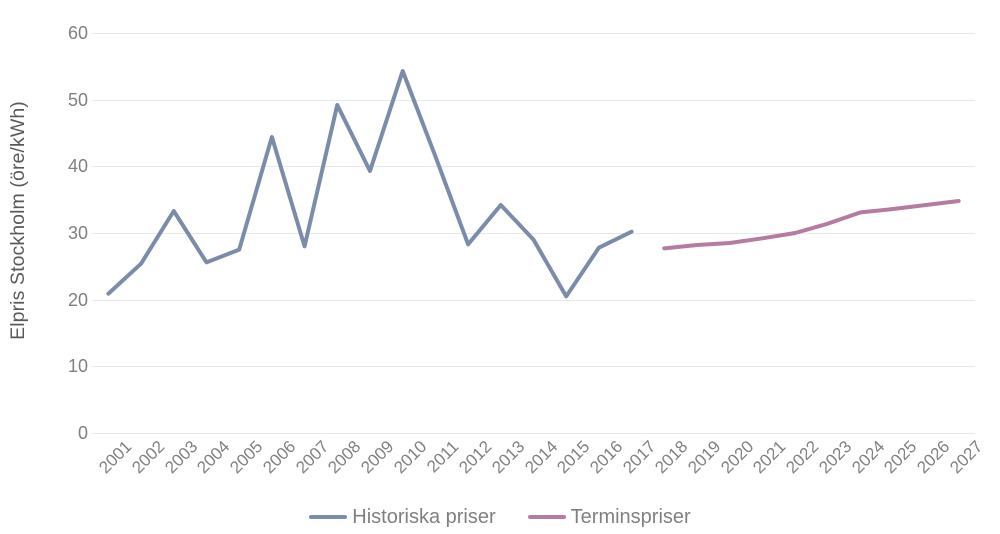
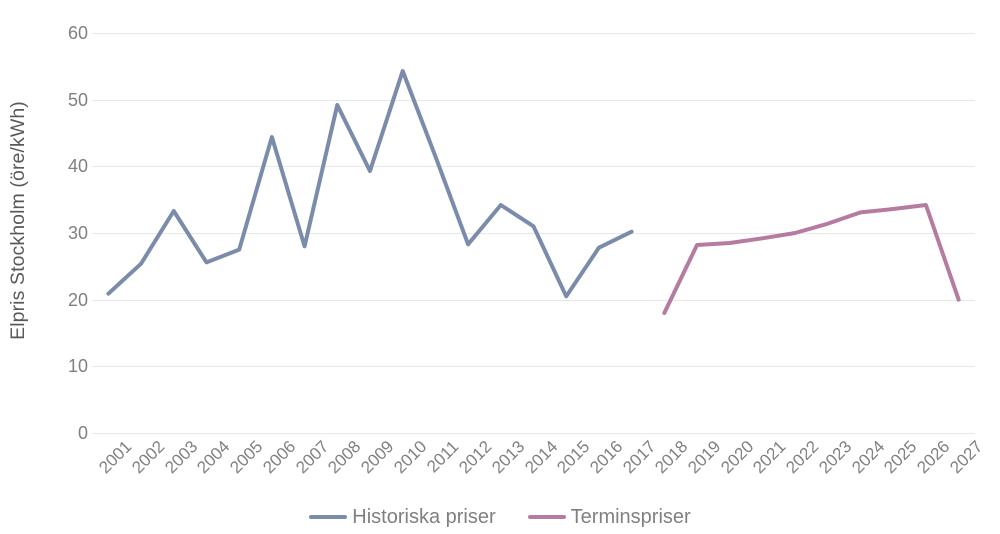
Historiska priser/2014: 29 -> 31
Terminspriser/2018: 28 -> 18
Terminspriser/2027: 35 -> 20
